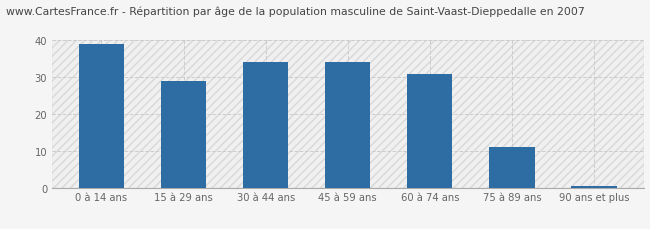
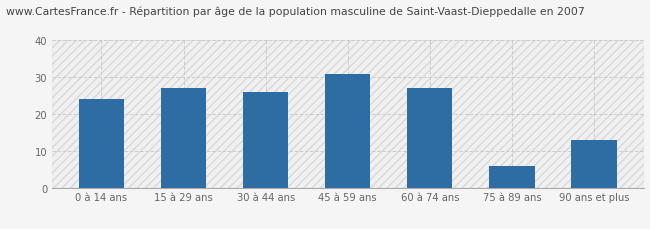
0 à 14 ans: 39.0 -> 24.0
15 à 29 ans: 29.0 -> 27.0
30 à 44 ans: 34.0 -> 26.0
45 à 59 ans: 34.0 -> 31.0
60 à 74 ans: 31.0 -> 27.0
75 à 89 ans: 11.0 -> 6.0
90 ans et plus: 0.5 -> 13.0
